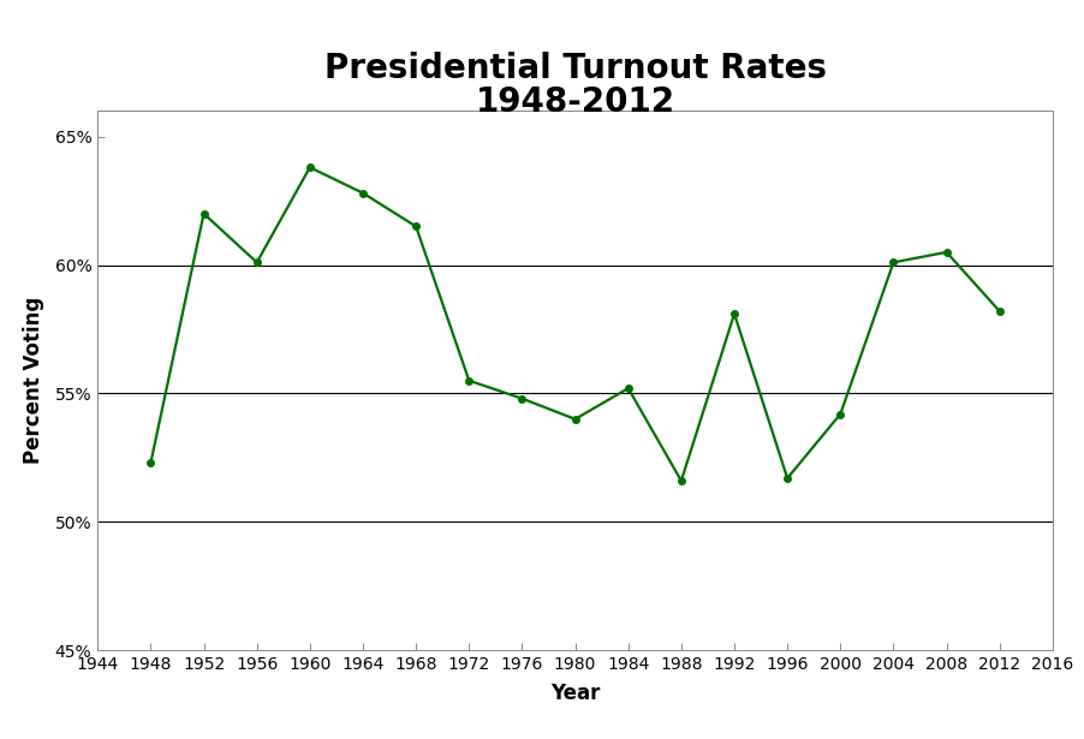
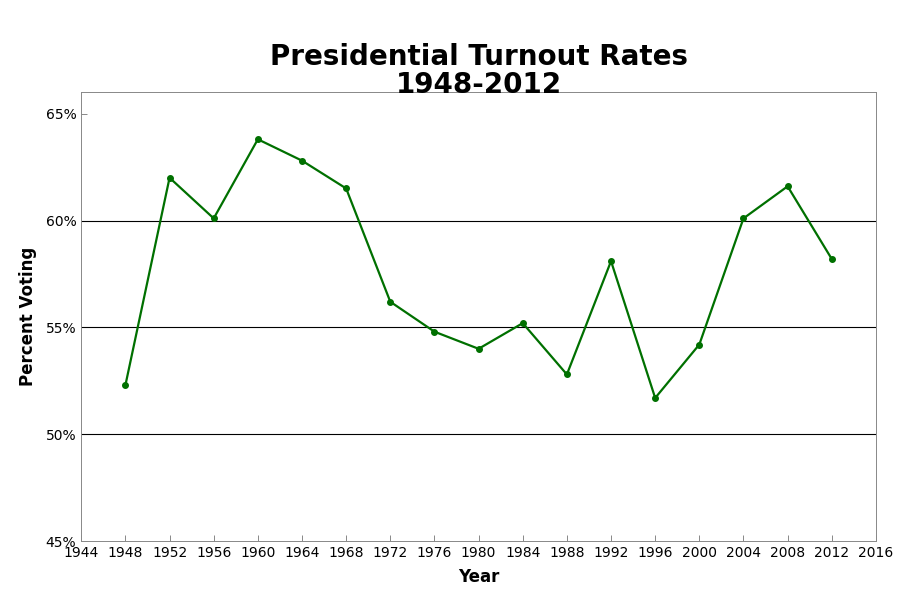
1972: 55.5% -> 56.2%
1988: 51.6% -> 52.8%
2008: 60.5% -> 61.6%
